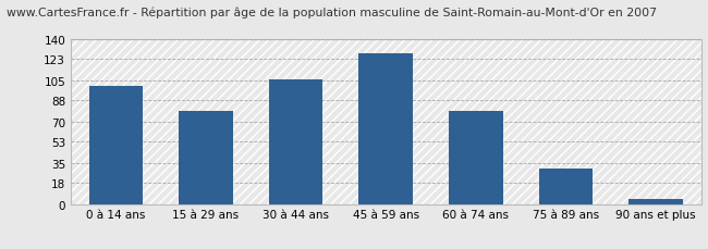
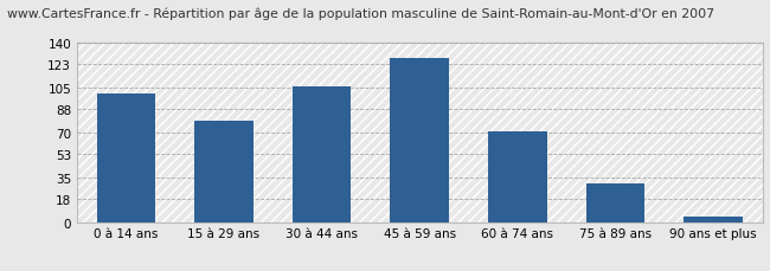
60 à 74 ans: 79 -> 71
